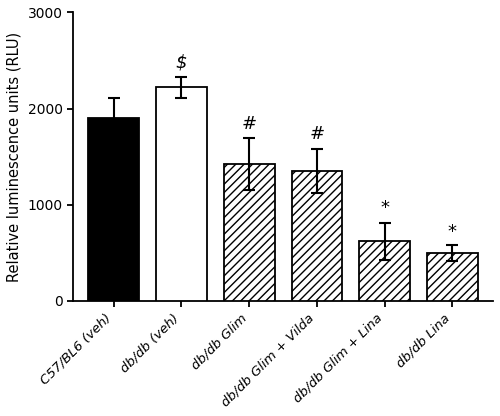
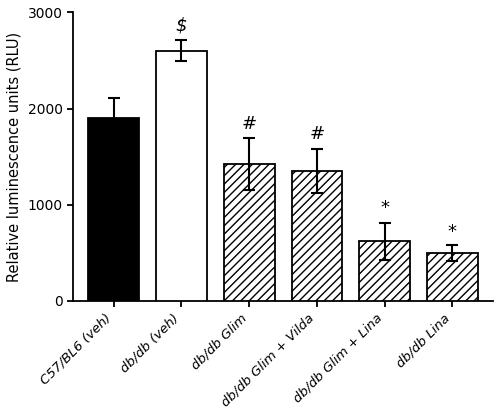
db/db (veh): 2220 -> 2600
